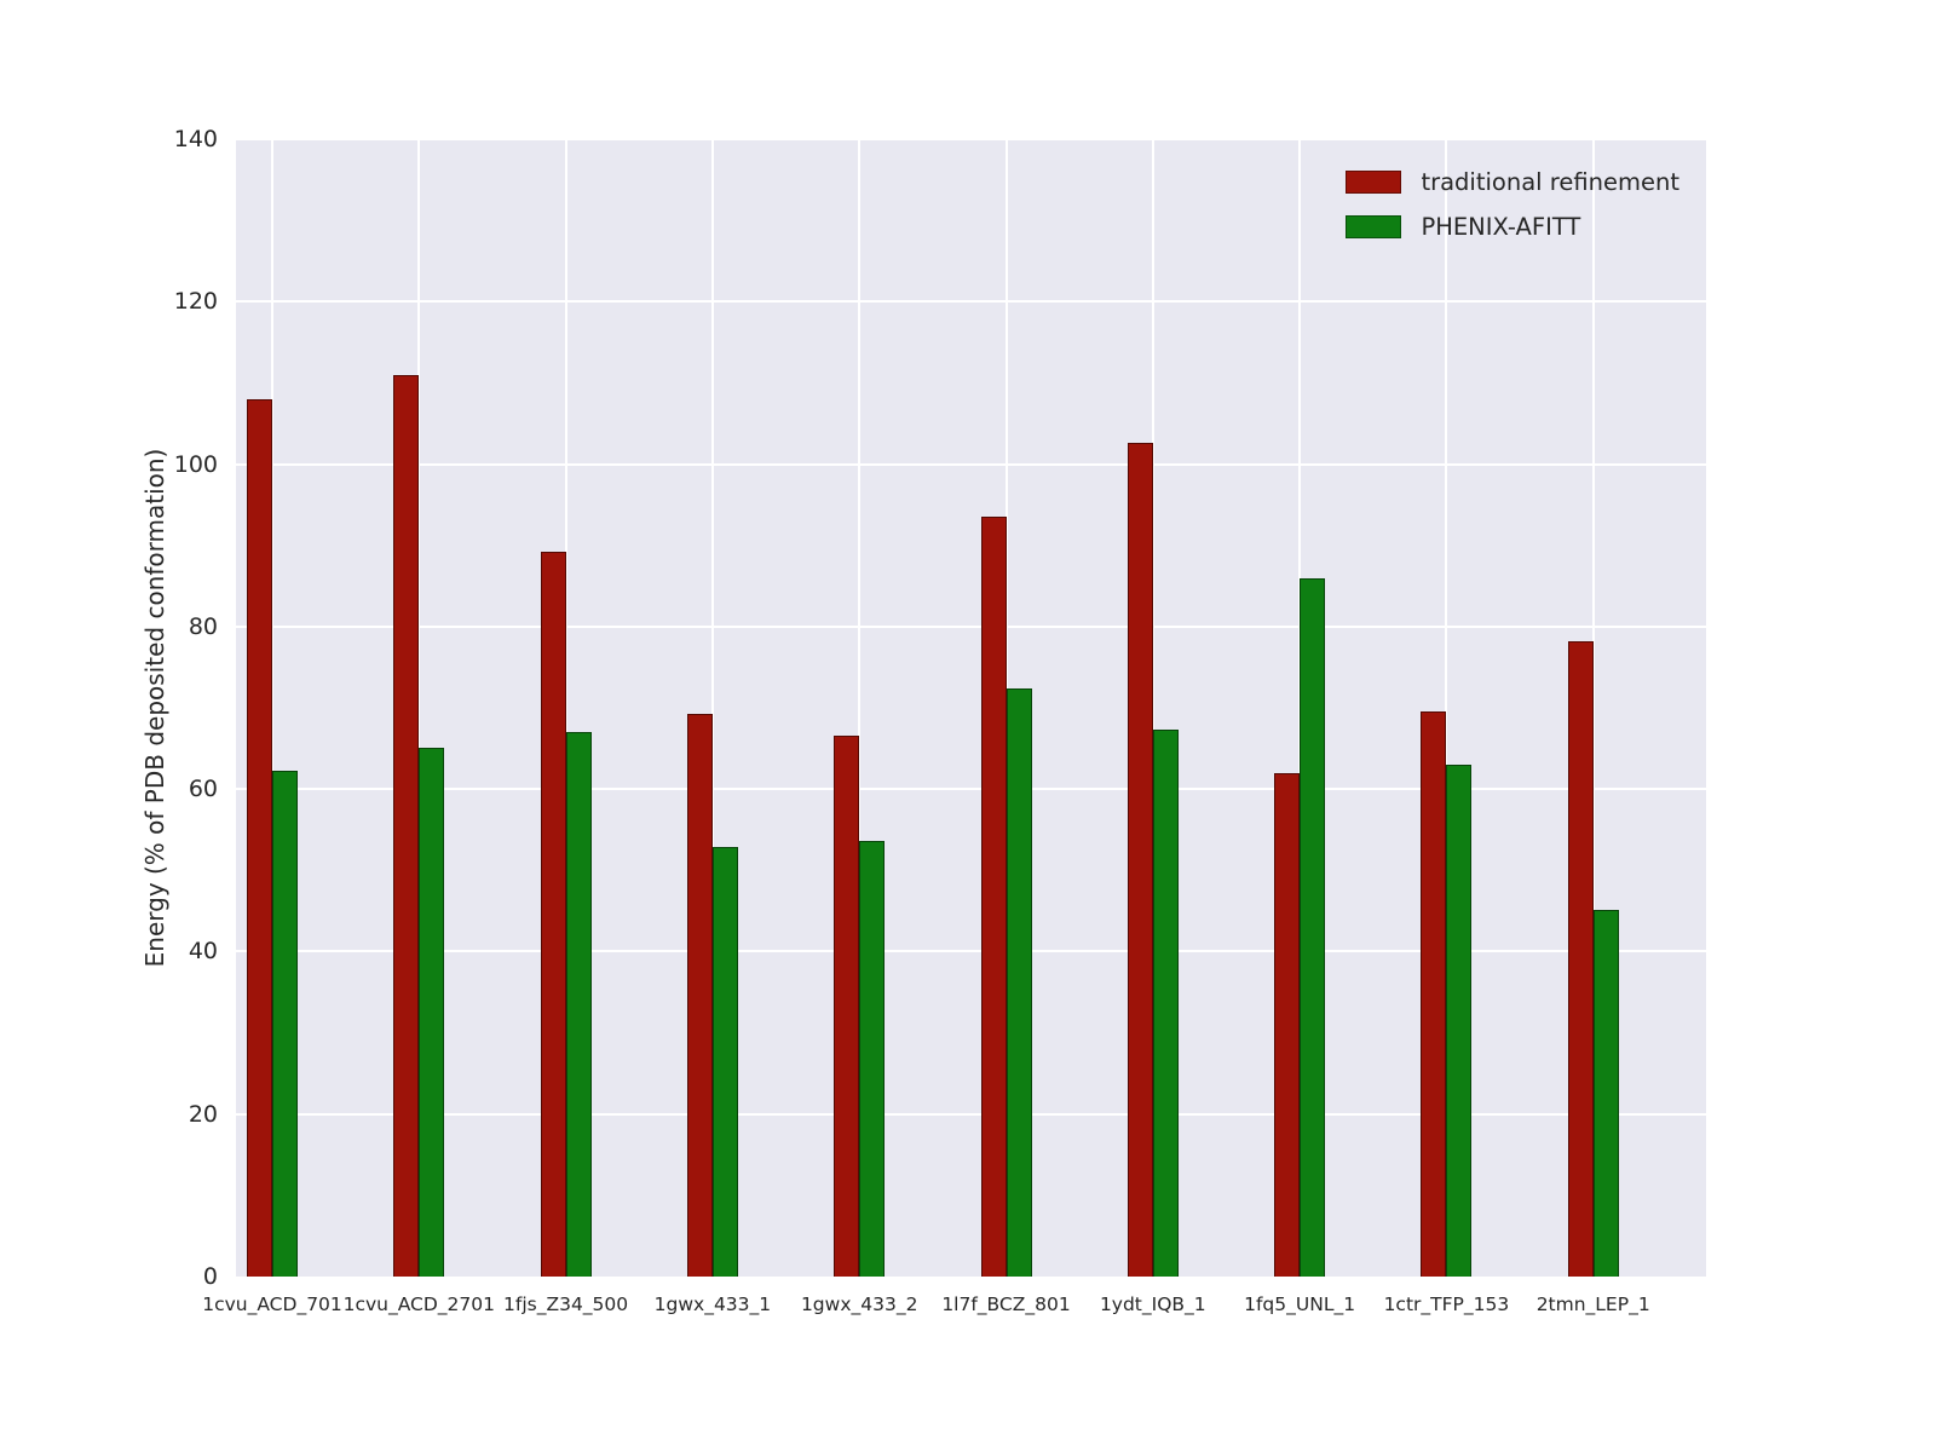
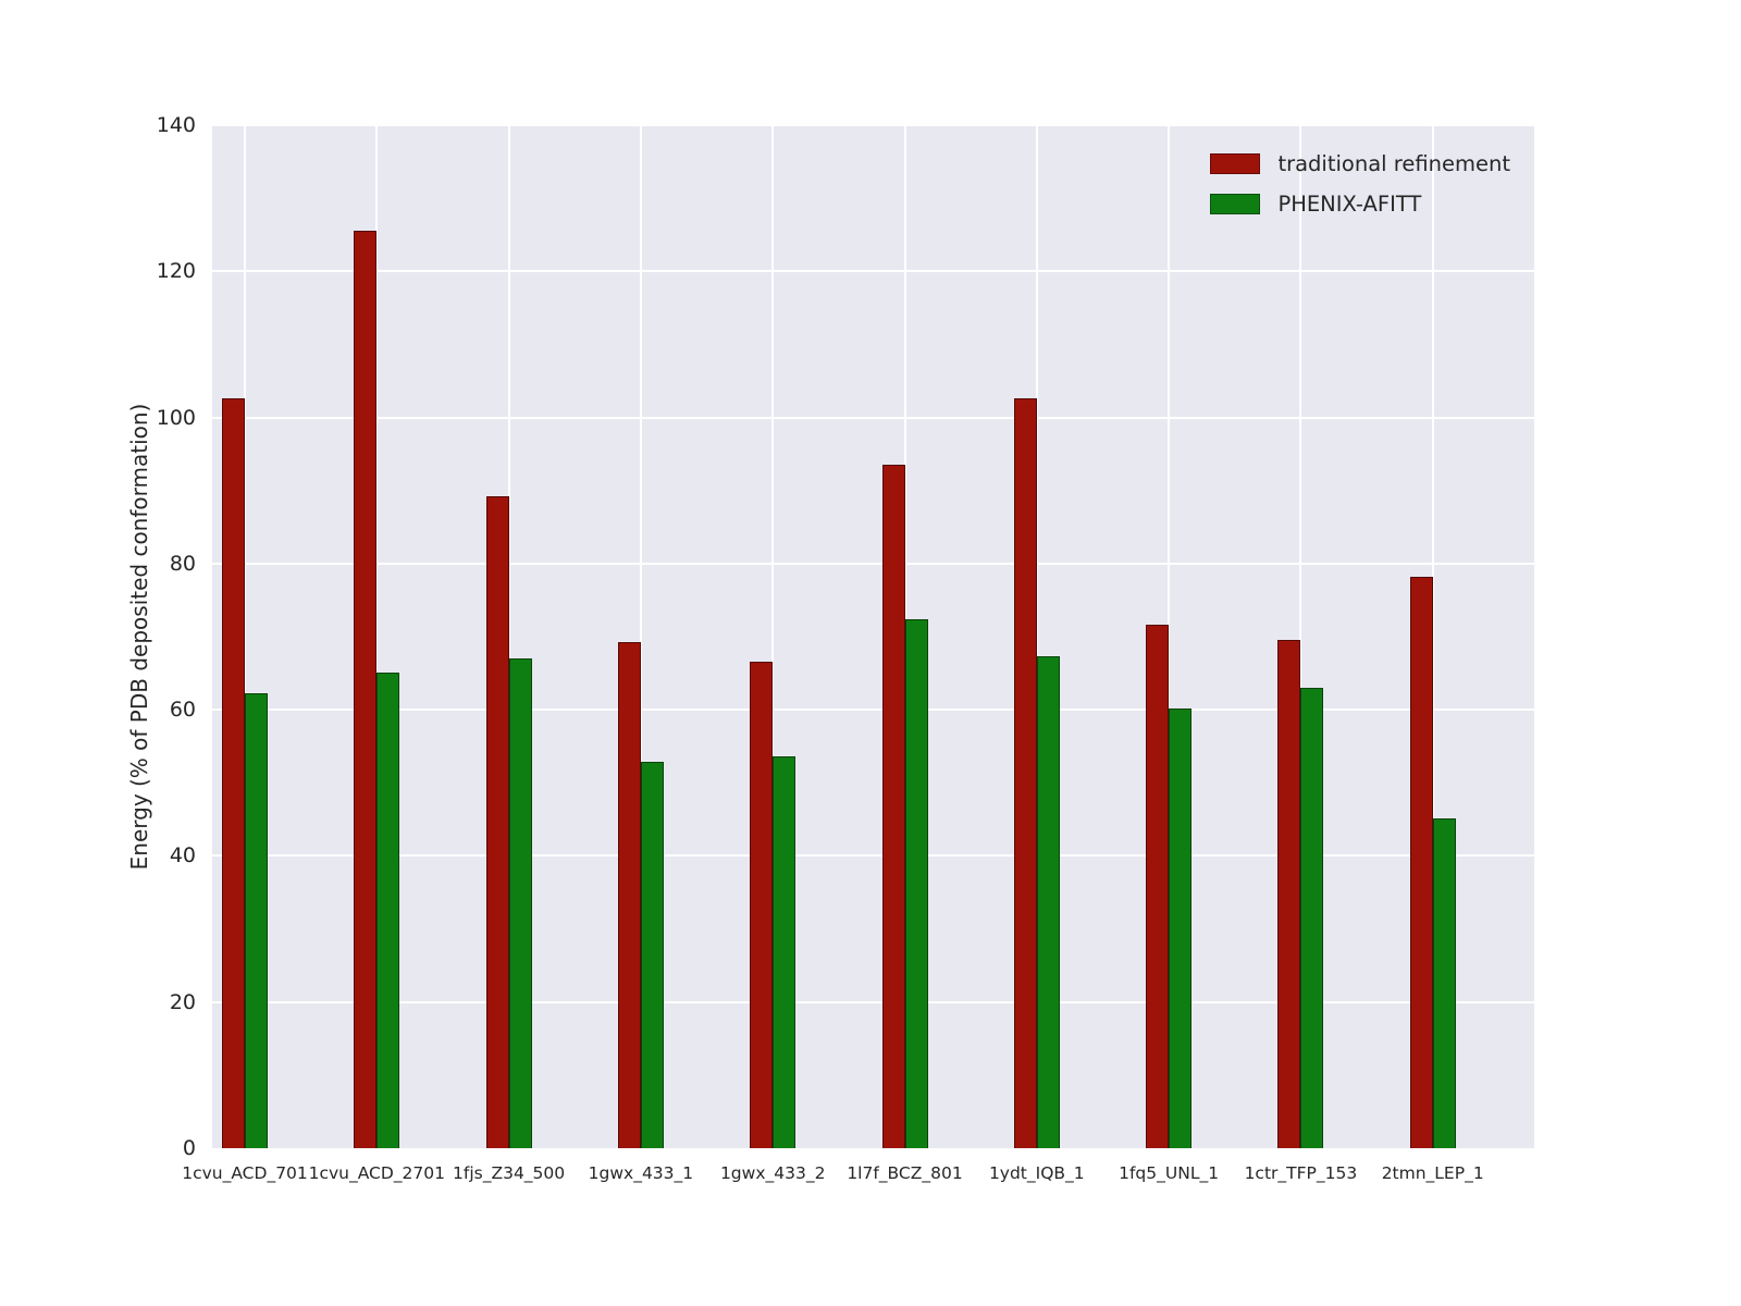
traditional refinement/1cvu_ACD_701: 108 -> 103
traditional refinement/1cvu_ACD_2701: 111 -> 126
traditional refinement/1fq5_UNL_1: 62 -> 72
PHENIX-AFITT/1fq5_UNL_1: 86 -> 60
